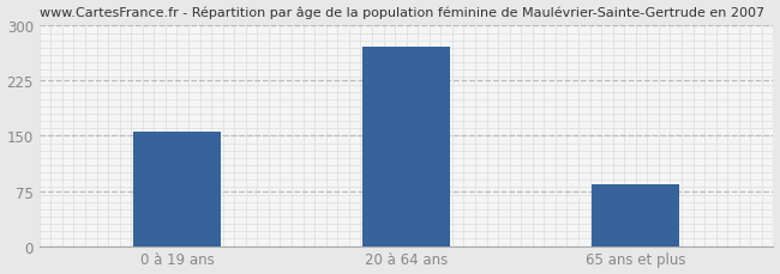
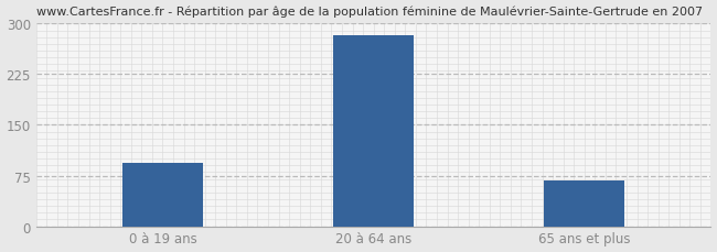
0 à 19 ans: 156 -> 93
20 à 64 ans: 272 -> 283
65 ans et plus: 84 -> 68
